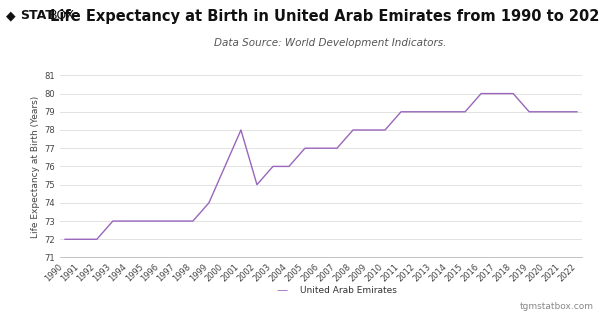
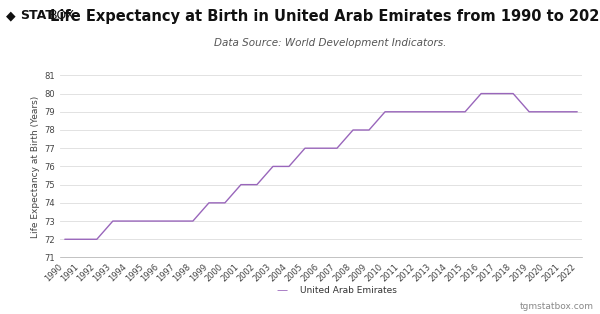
2000: 76 -> 74
2001: 78 -> 75
2010: 78 -> 79
